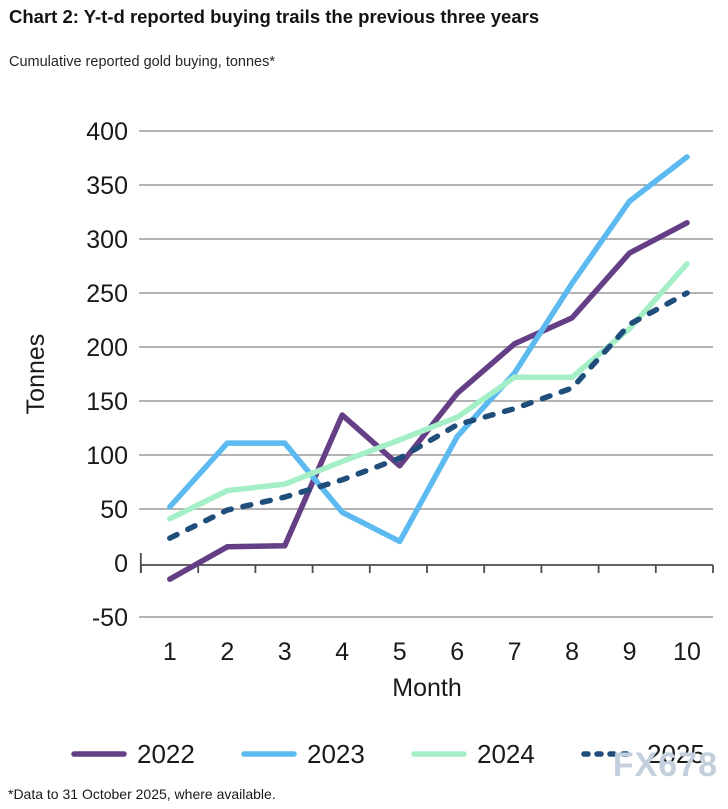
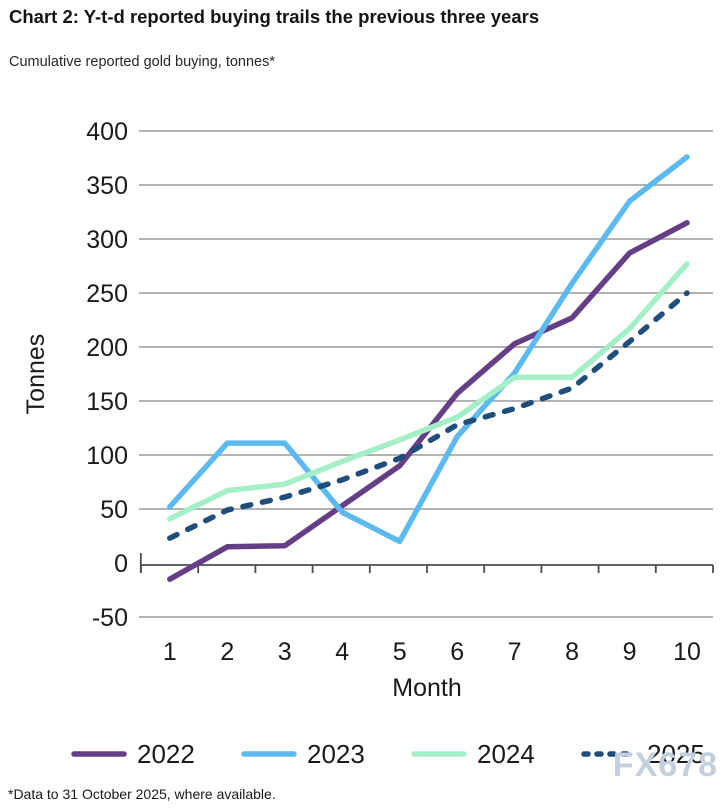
2022/4: 137 -> 53
2025/9: 221 -> 205
